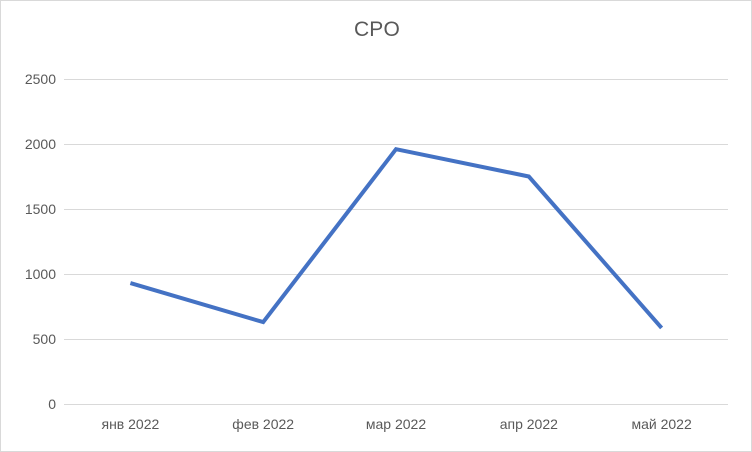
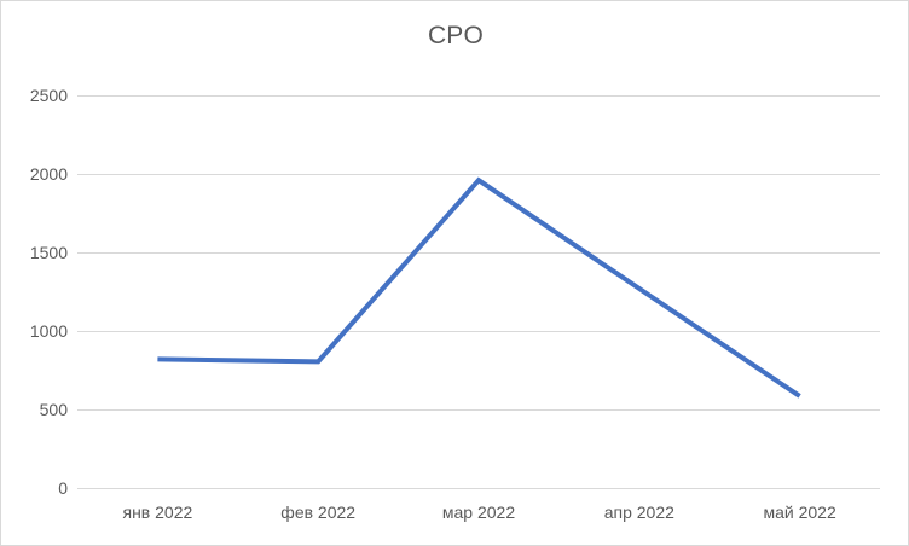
янв 2022: 930 -> 820
фев 2022: 630 -> 800
апр 2022: 1750 -> 1270
